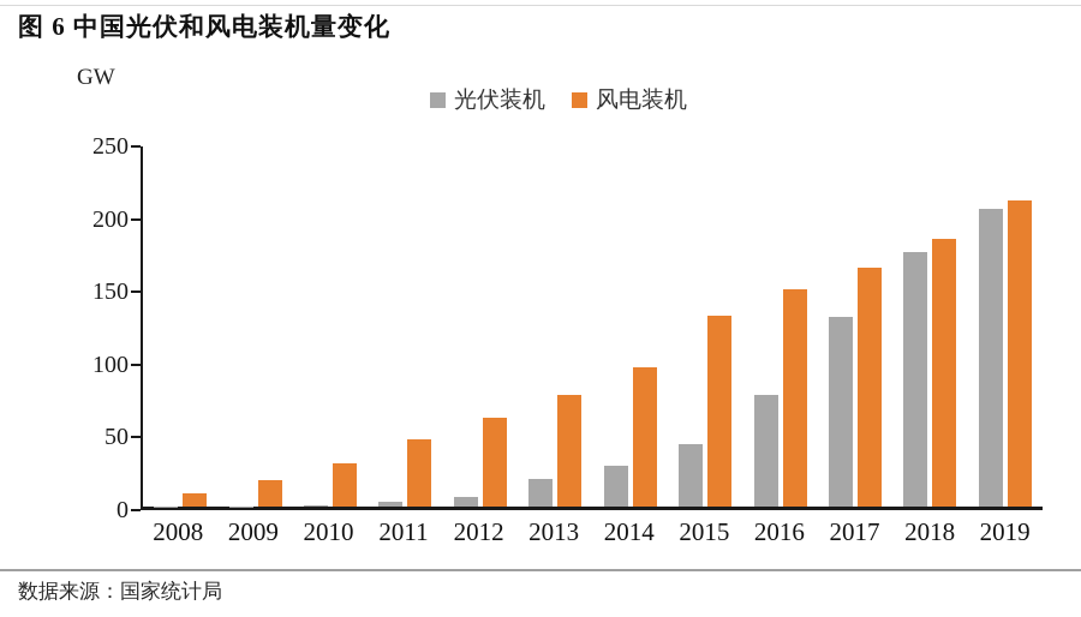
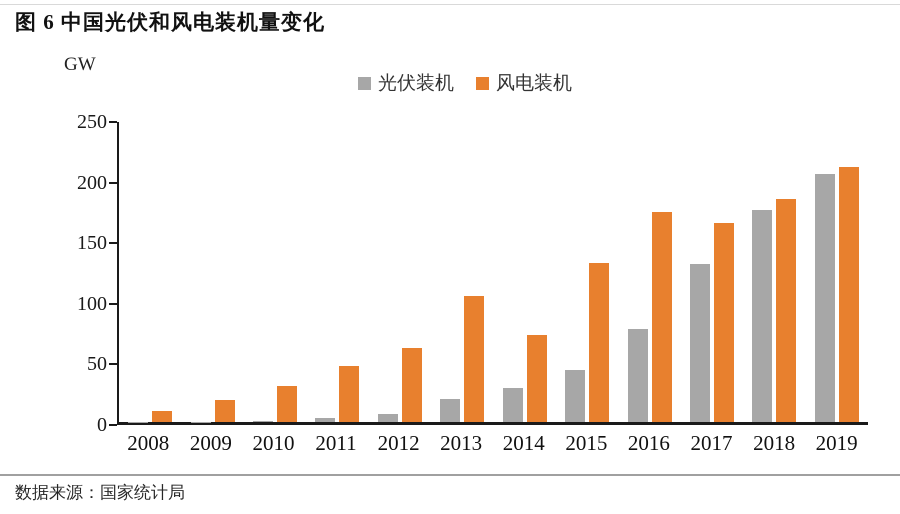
风电装机/2013: 77 -> 104
风电装机/2014: 96 -> 72
风电装机/2016: 149 -> 173
